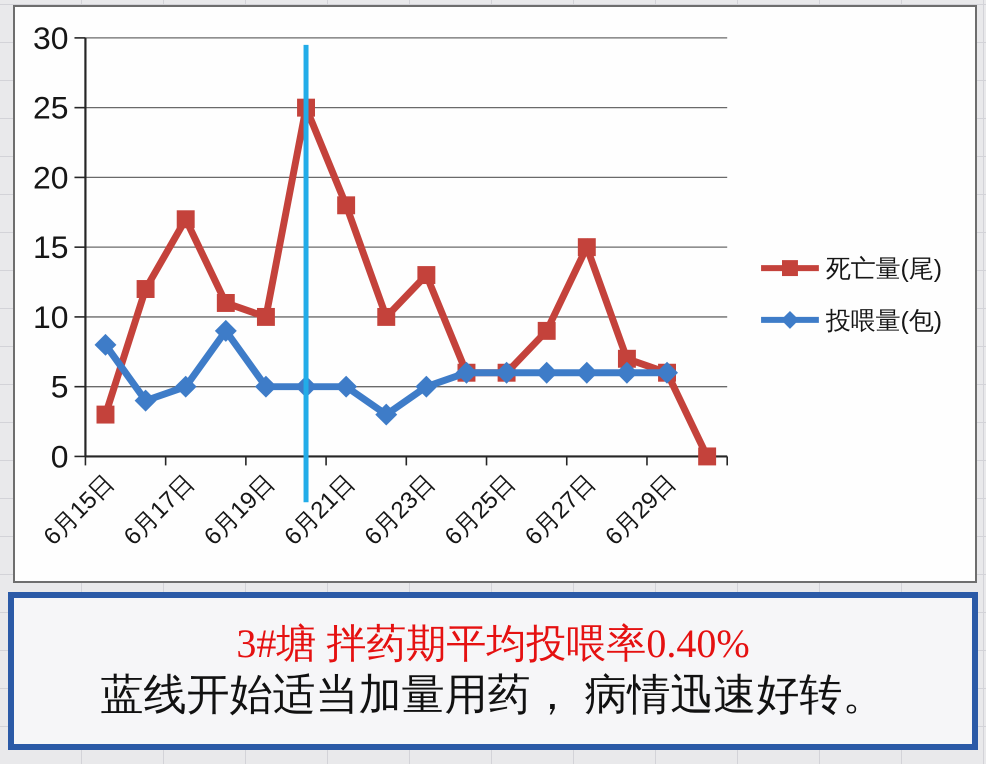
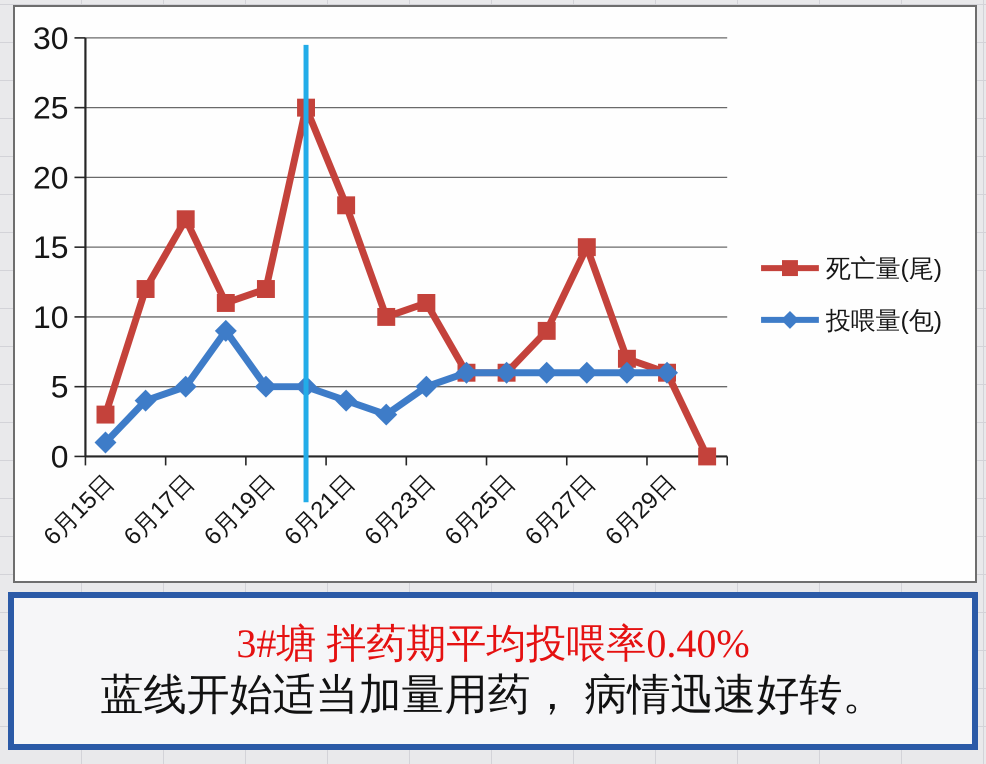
投喂量(包)/6月15日: 8 -> 1
死亡量(尾)/6月19日: 10 -> 12
投喂量(包)/6月21日: 5 -> 4
死亡量(尾)/6月23日: 13 -> 11
